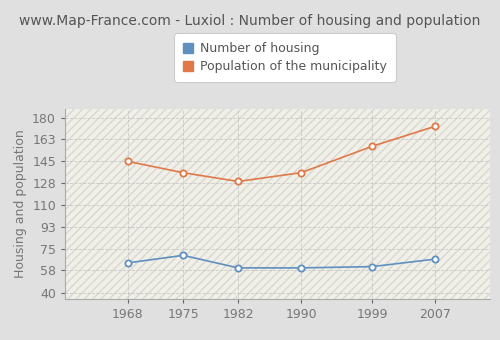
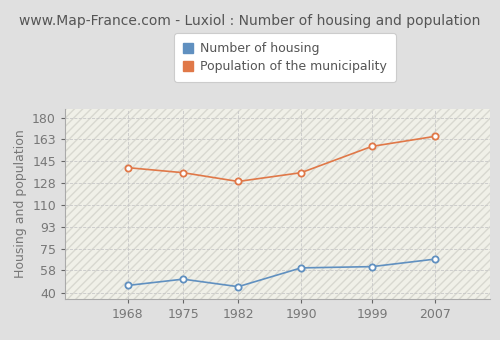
Number of housing/1968: 64 -> 46
Population of the municipality/1968: 145 -> 140
Number of housing/1975: 70 -> 51
Number of housing/1982: 60 -> 45
Population of the municipality/2007: 173 -> 165
